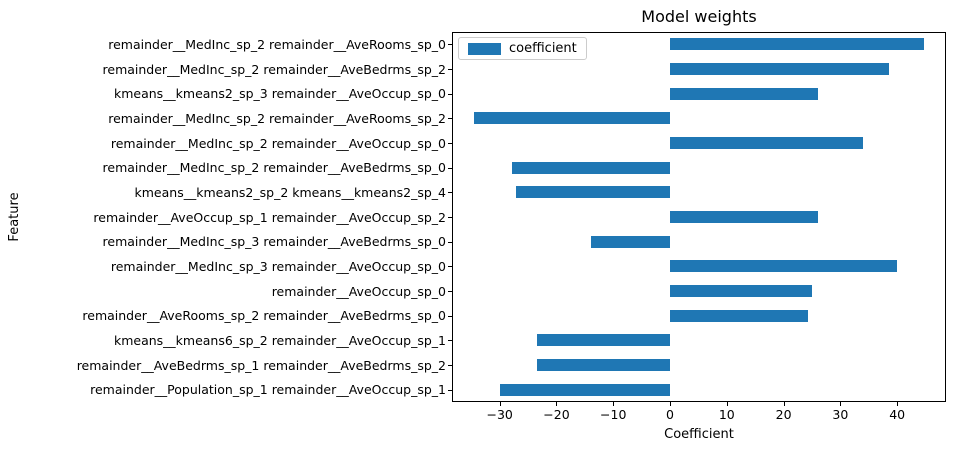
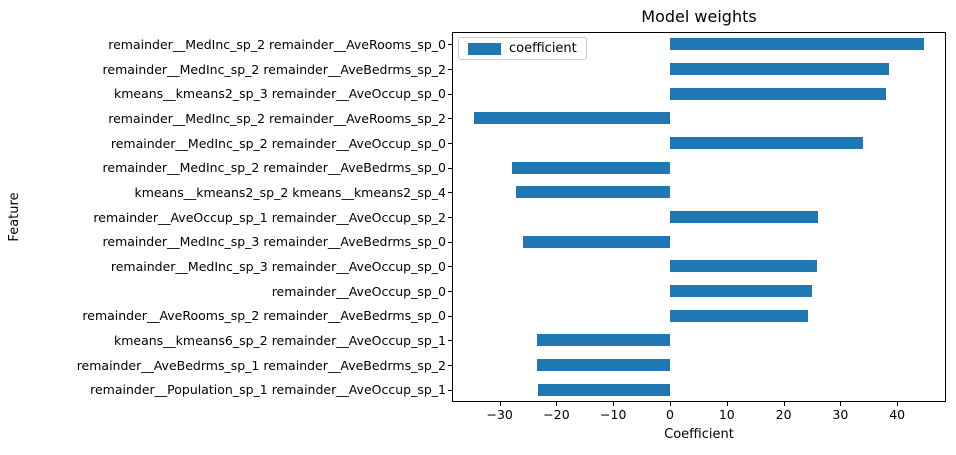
kmeans__kmeans2_sp_3 remainder__AveOccup_sp_0: 26 -> 38
remainder__MedInc_sp_3 remainder__AveBedrms_sp_0: -14 -> -26
remainder__MedInc_sp_3 remainder__AveOccup_sp_0: 40 -> 26
remainder__Population_sp_1 remainder__AveOccup_sp_1: -30 -> -23
